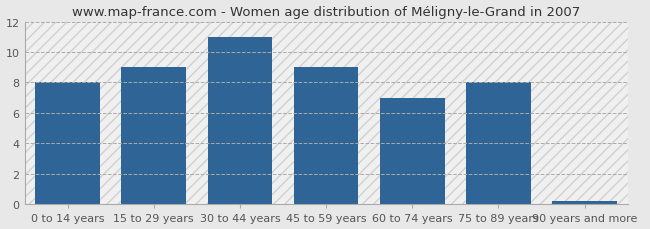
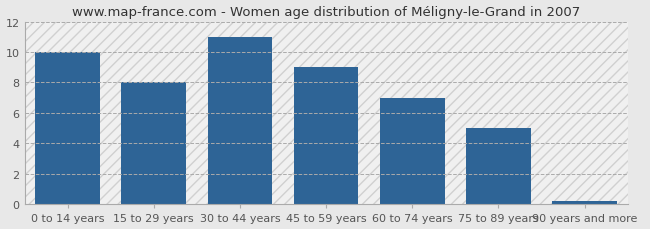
0 to 14 years: 8.0 -> 10.0
15 to 29 years: 9.0 -> 8.0
75 to 89 years: 8.0 -> 5.0
